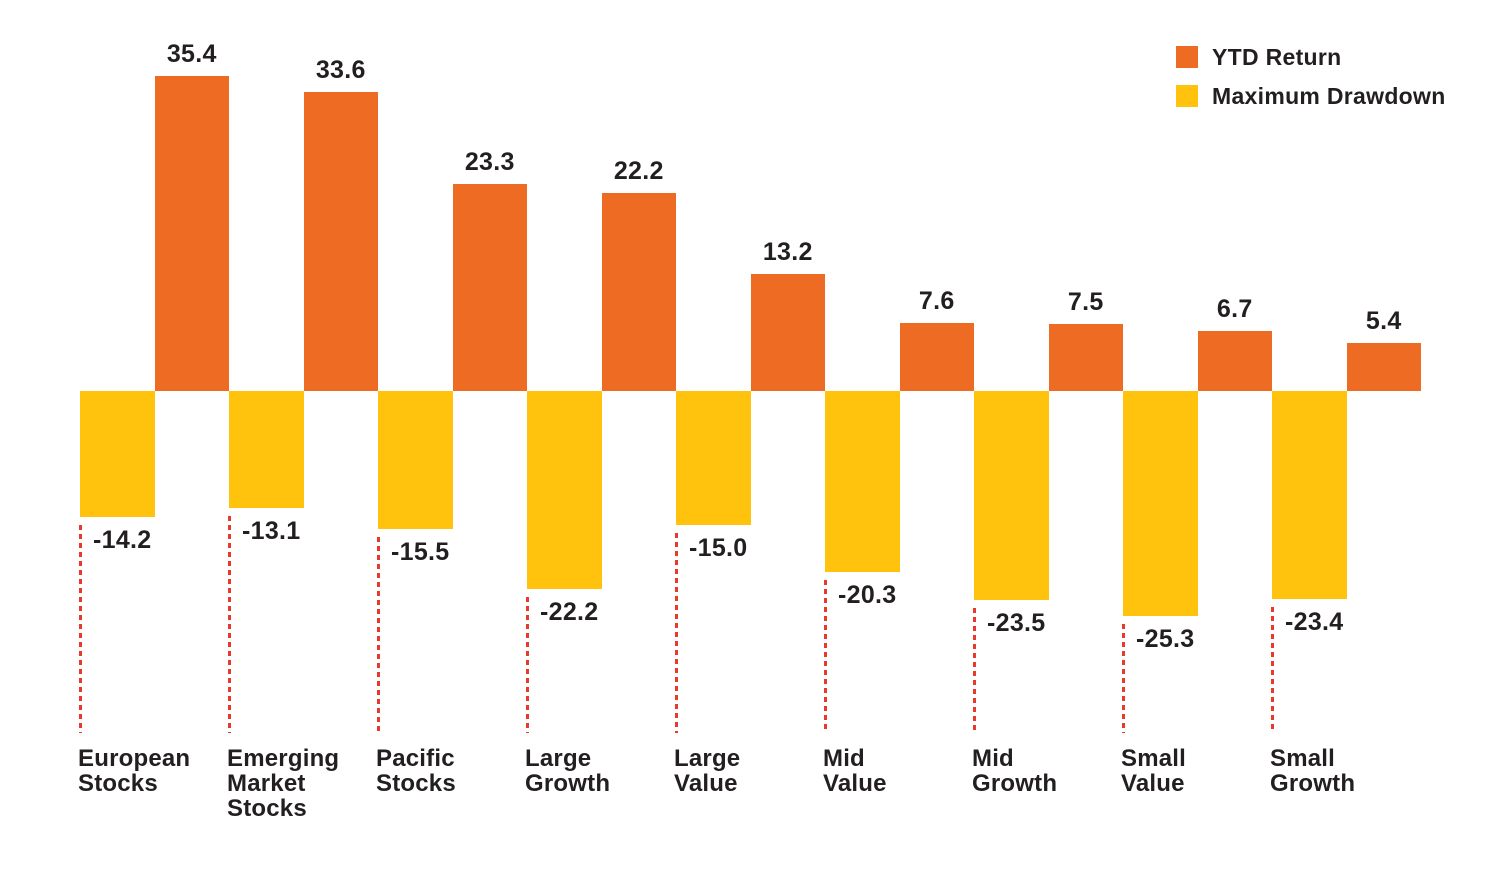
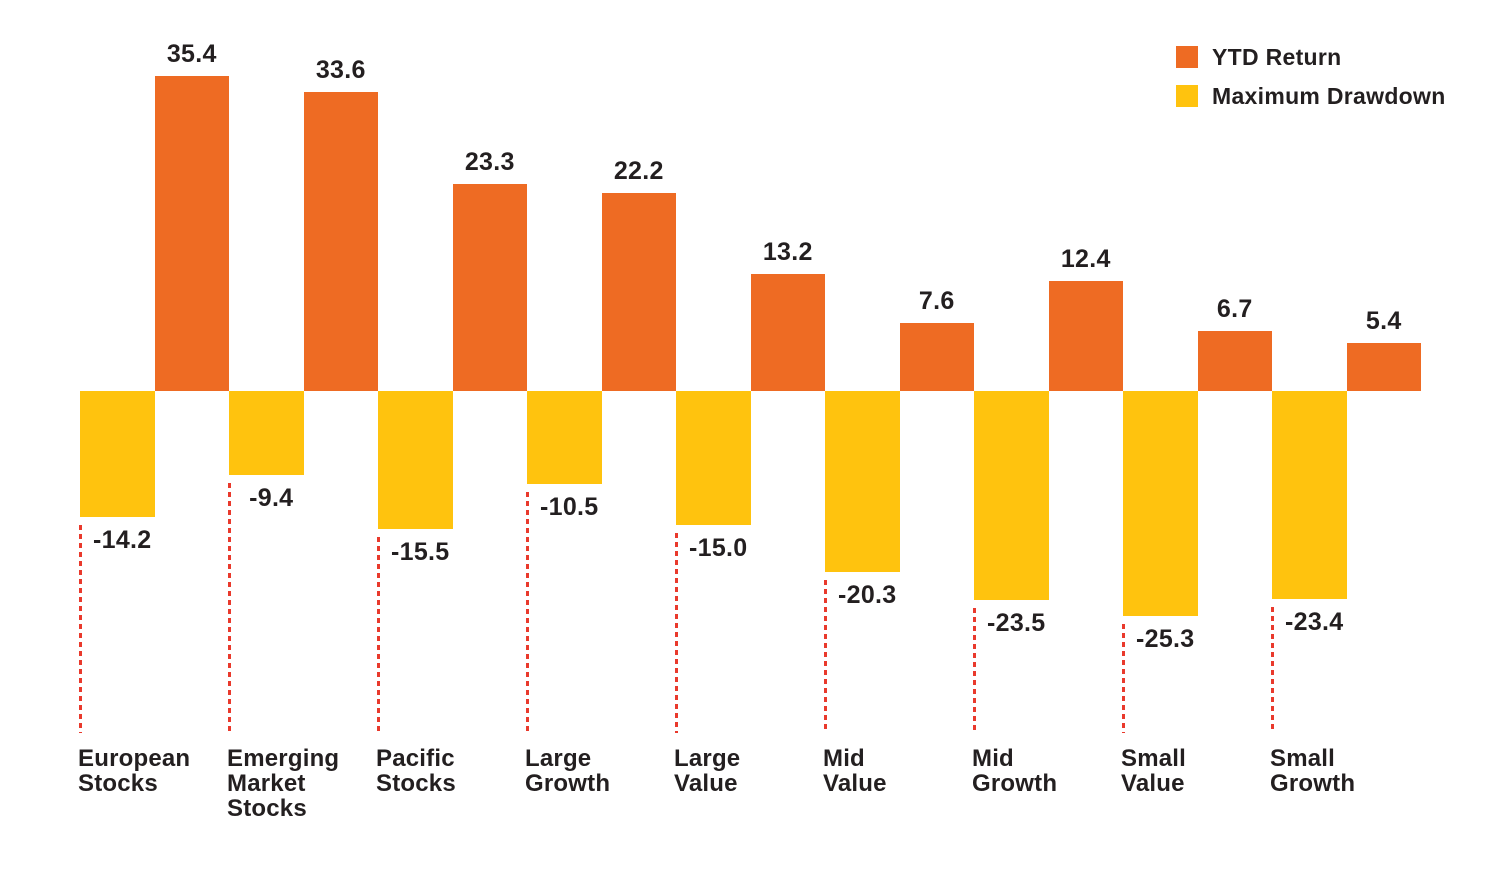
Maximum Drawdown/Emerging Market Stocks: -13.1 -> -9.4
Maximum Drawdown/Large Growth: -22.2 -> -10.5
YTD Return/Mid Growth: 7.5 -> 12.4
